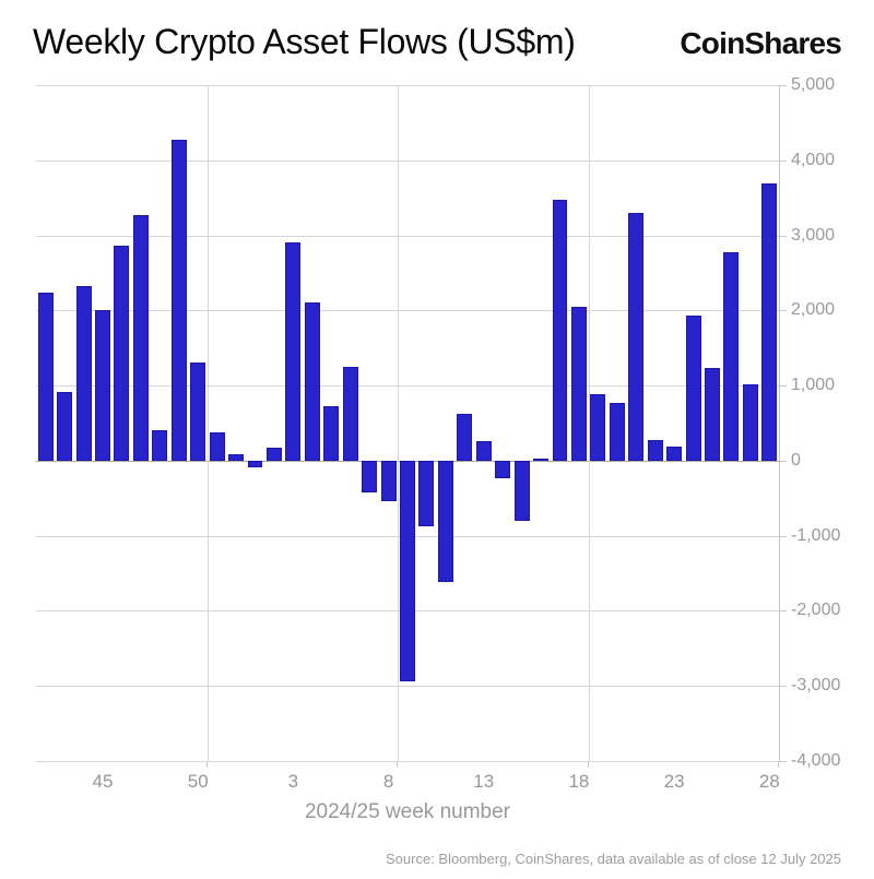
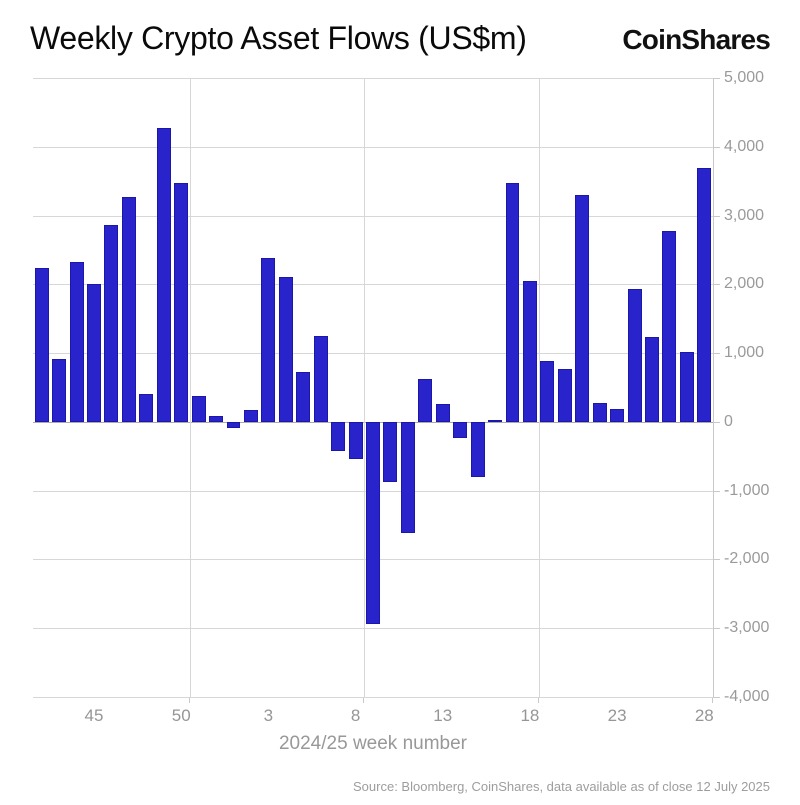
50: 1300 -> 3500
3: 2900 -> 2400
